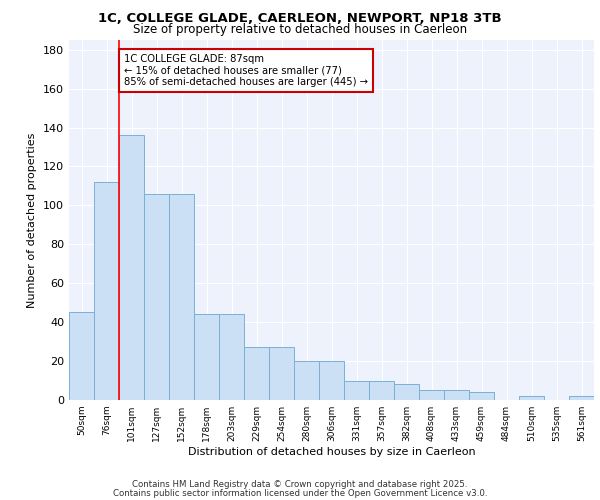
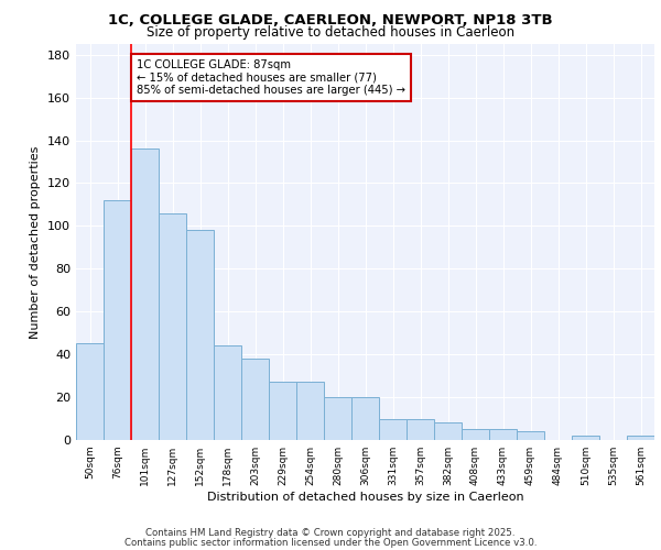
152sqm: 106 -> 98
203sqm: 44 -> 38
